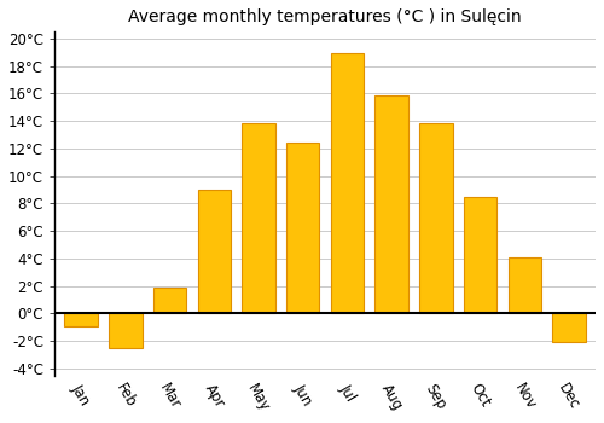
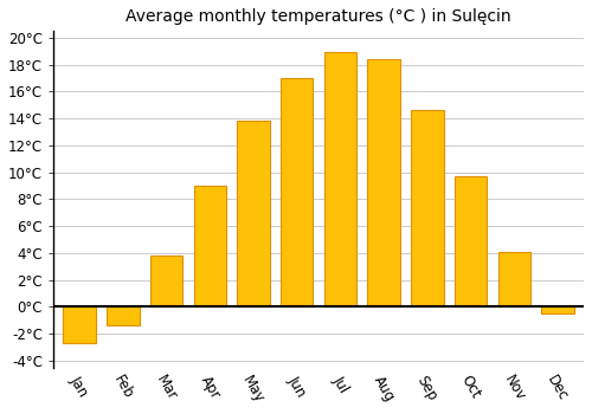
Jan: -0.9°C -> -2.7°C
Feb: -2.5°C -> -1.4°C
Mar: 1.9°C -> 3.8°C
Jun: 12.4°C -> 17.0°C
Aug: 15.9°C -> 18.4°C
Sep: 13.8°C -> 14.6°C
Oct: 8.5°C -> 9.7°C
Dec: -2.1°C -> -0.5°C
